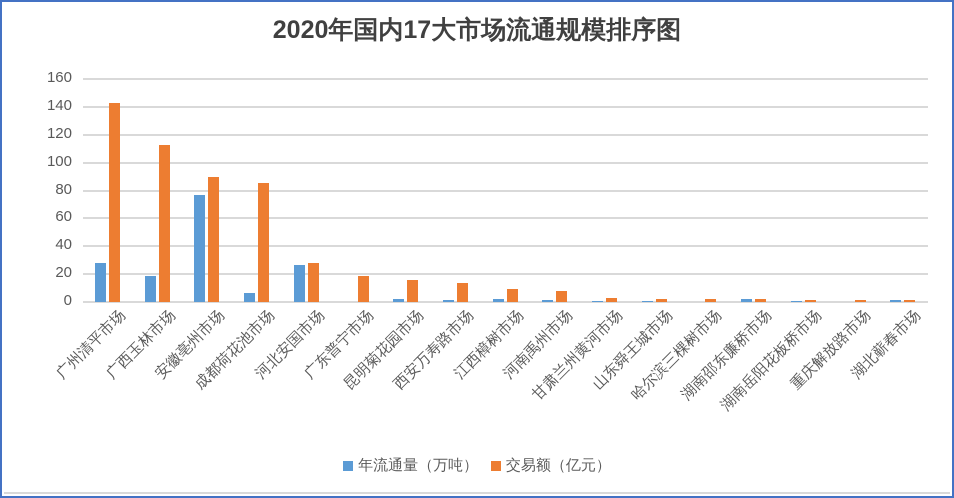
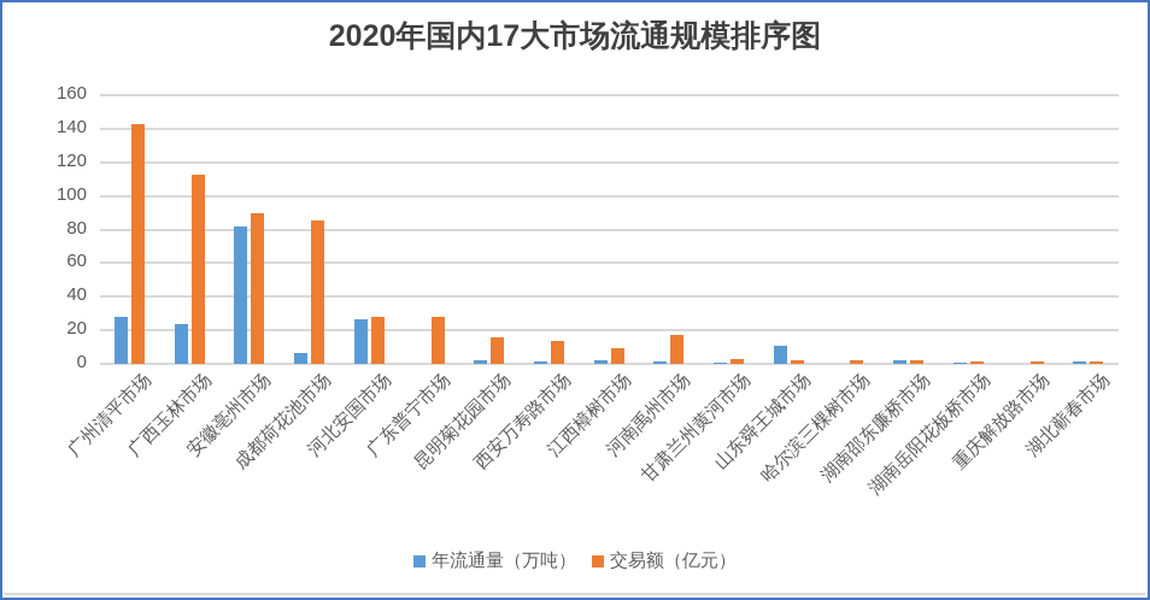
年流通量（万吨）/广西玉林市场: 18 -> 24
年流通量（万吨）/安徽亳州市场: 76 -> 82
交易额（亿元）/广东普宁市场: 19 -> 28
交易额（亿元）/河南禹州市场: 8 -> 17
年流通量（万吨）/山东舜王城市场: 1 -> 11
